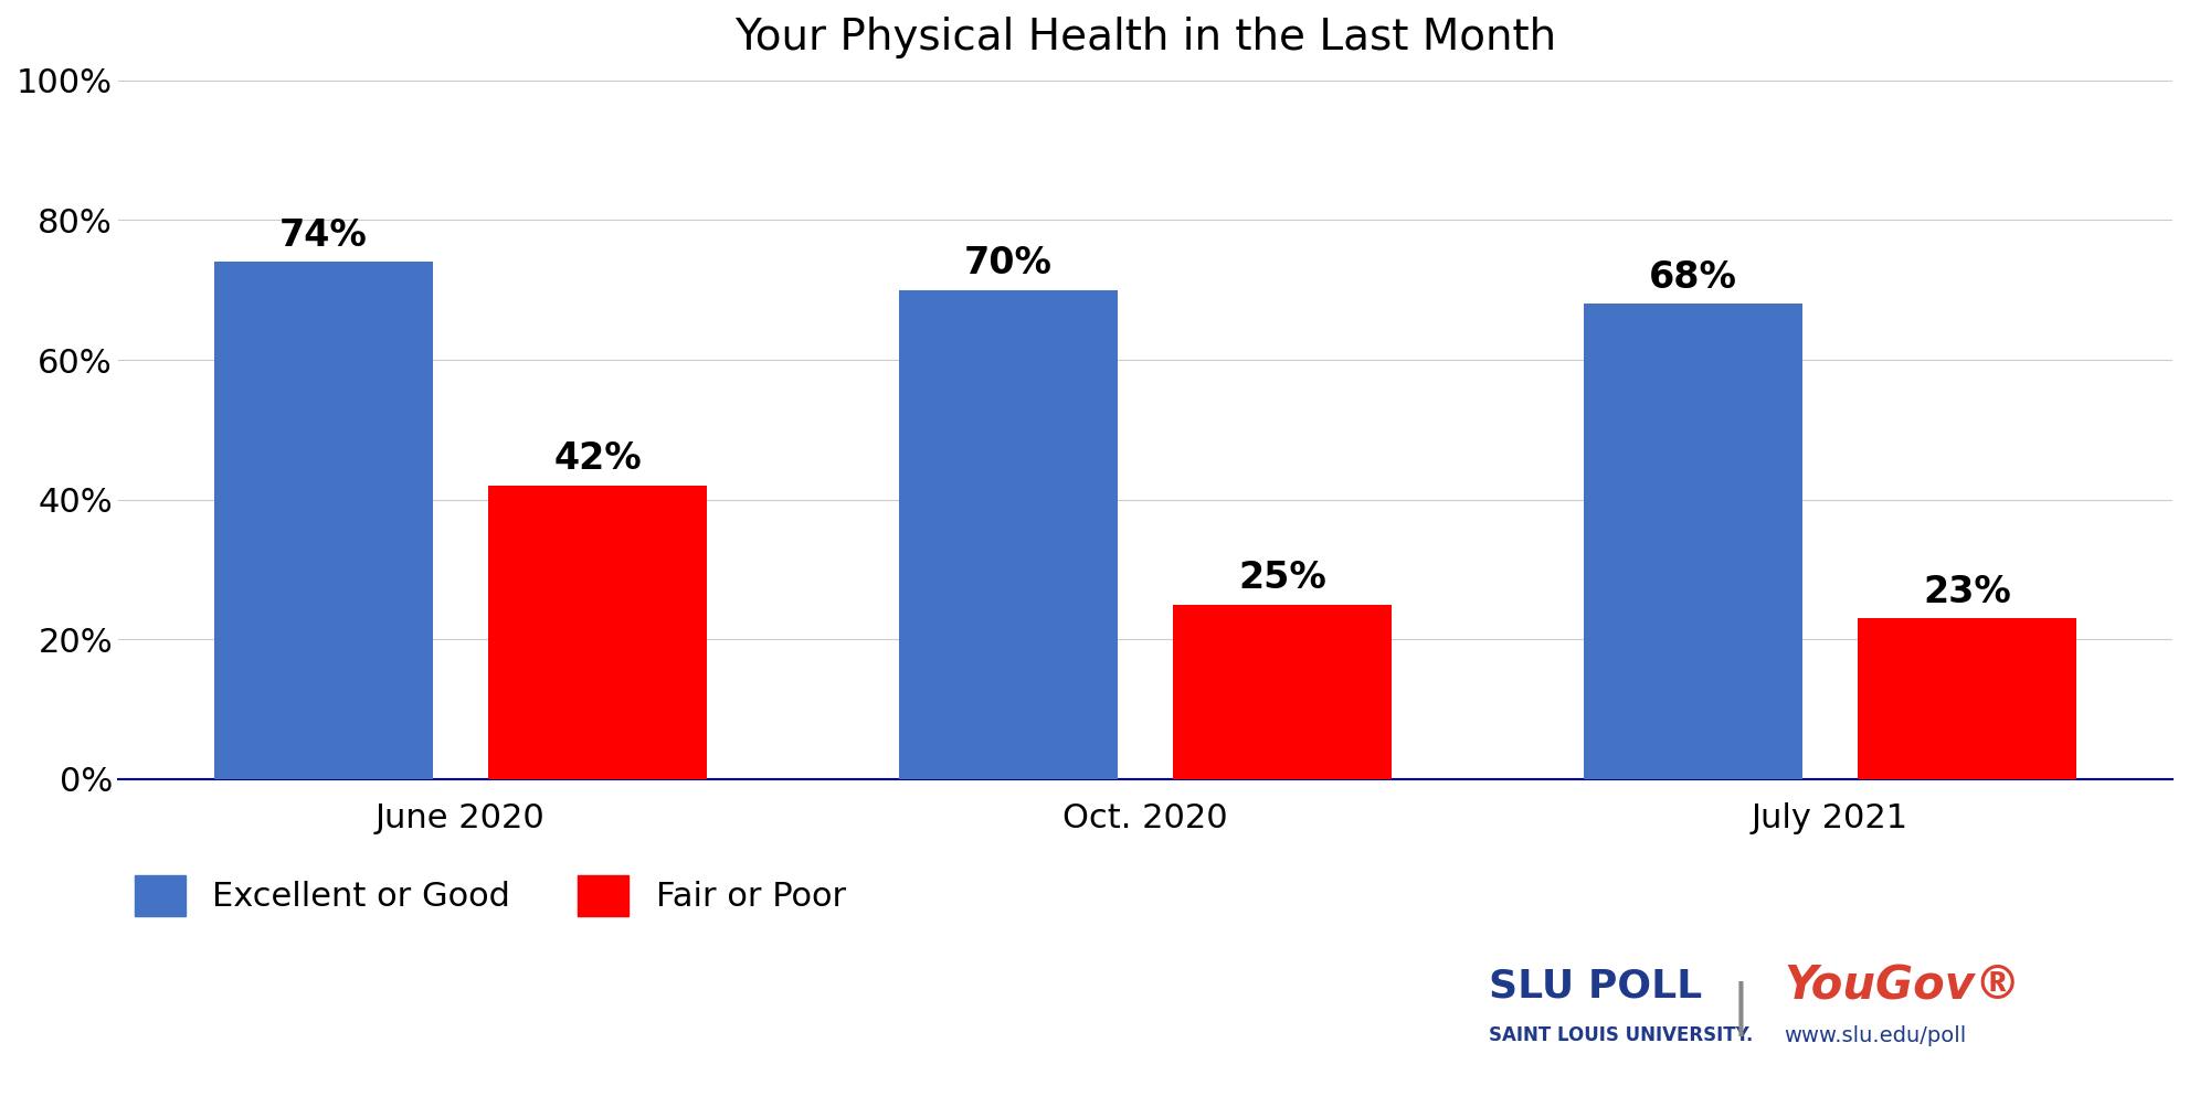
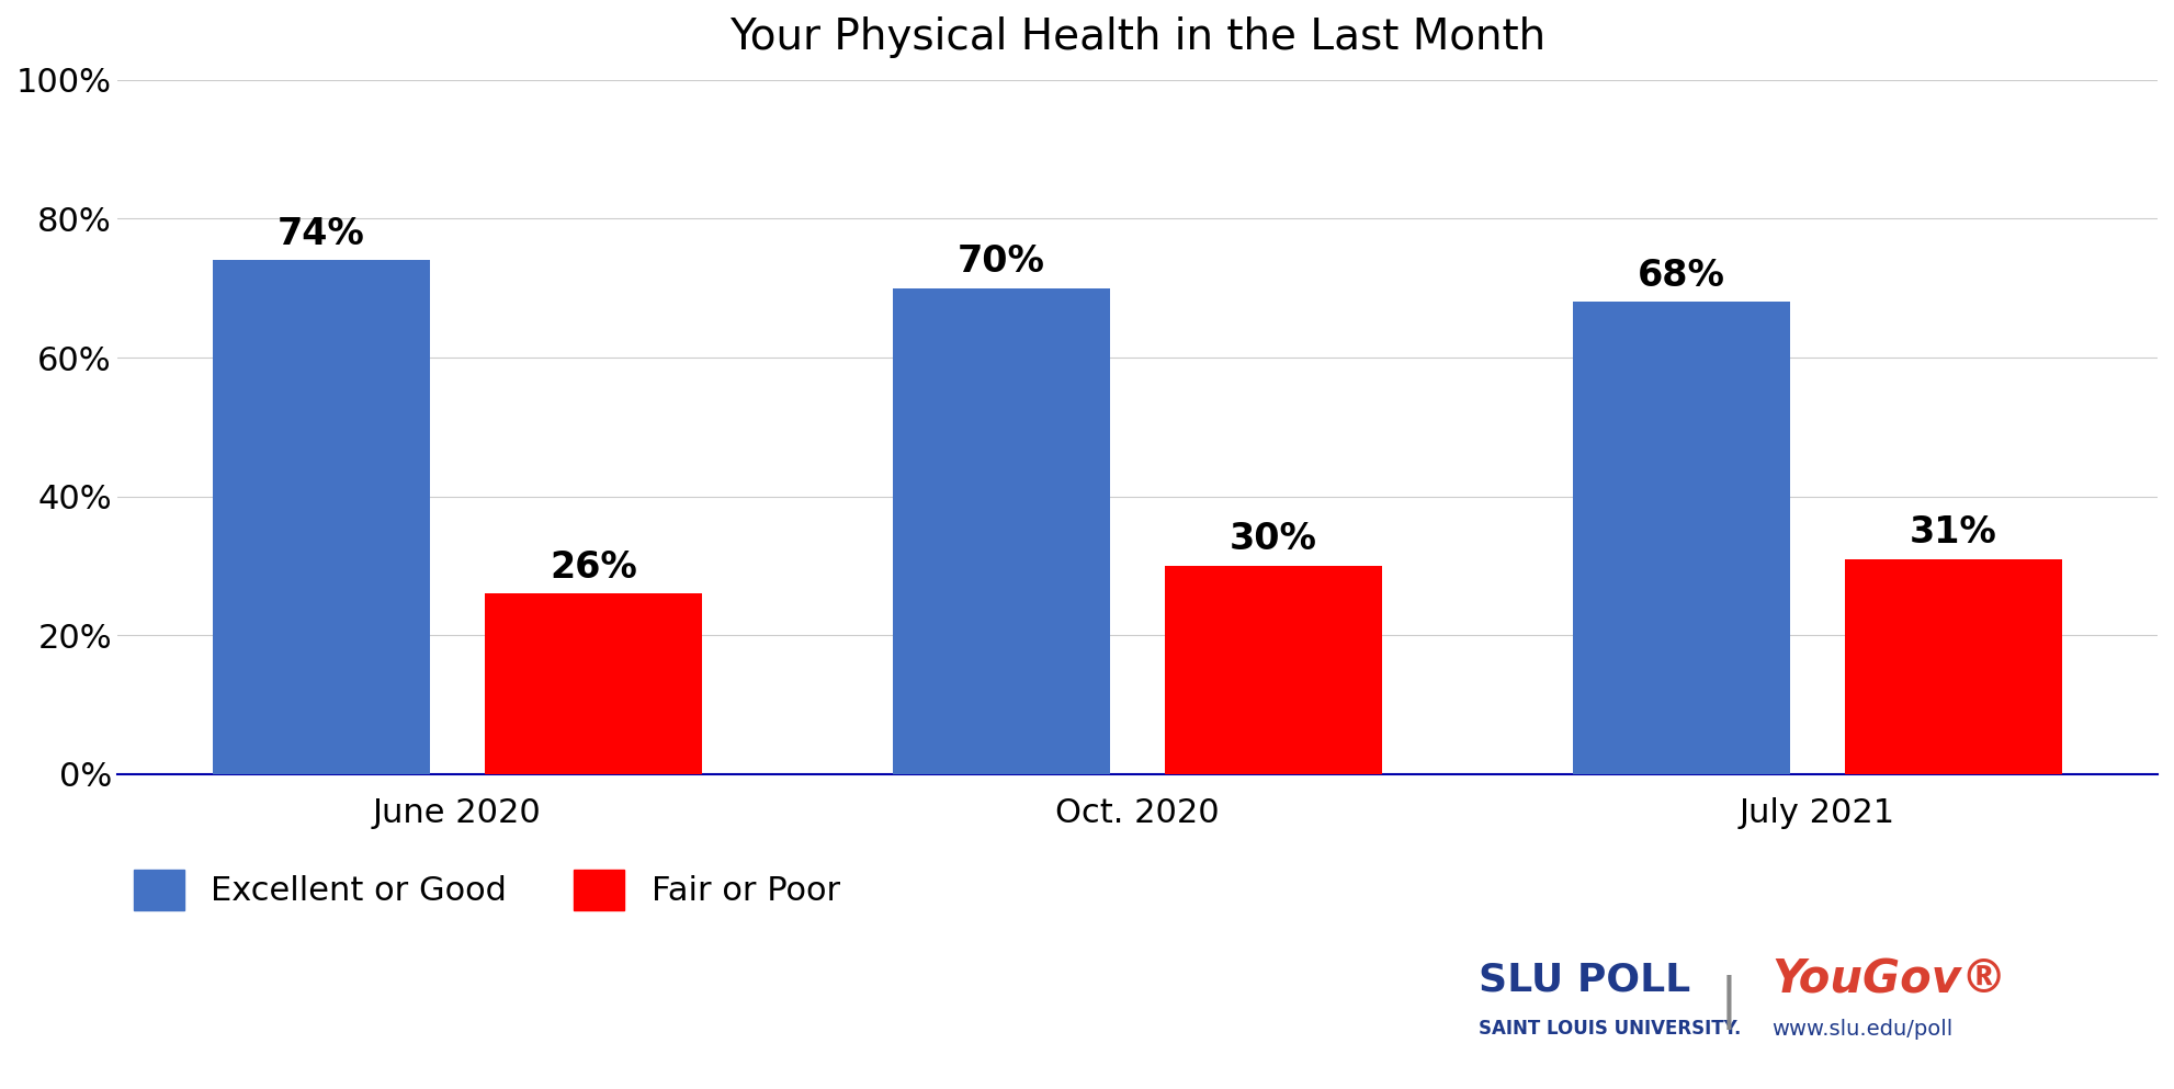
Fair or Poor/June 2020: 42% -> 26%
Fair or Poor/Oct. 2020: 25% -> 30%
Fair or Poor/July 2021: 23% -> 31%
